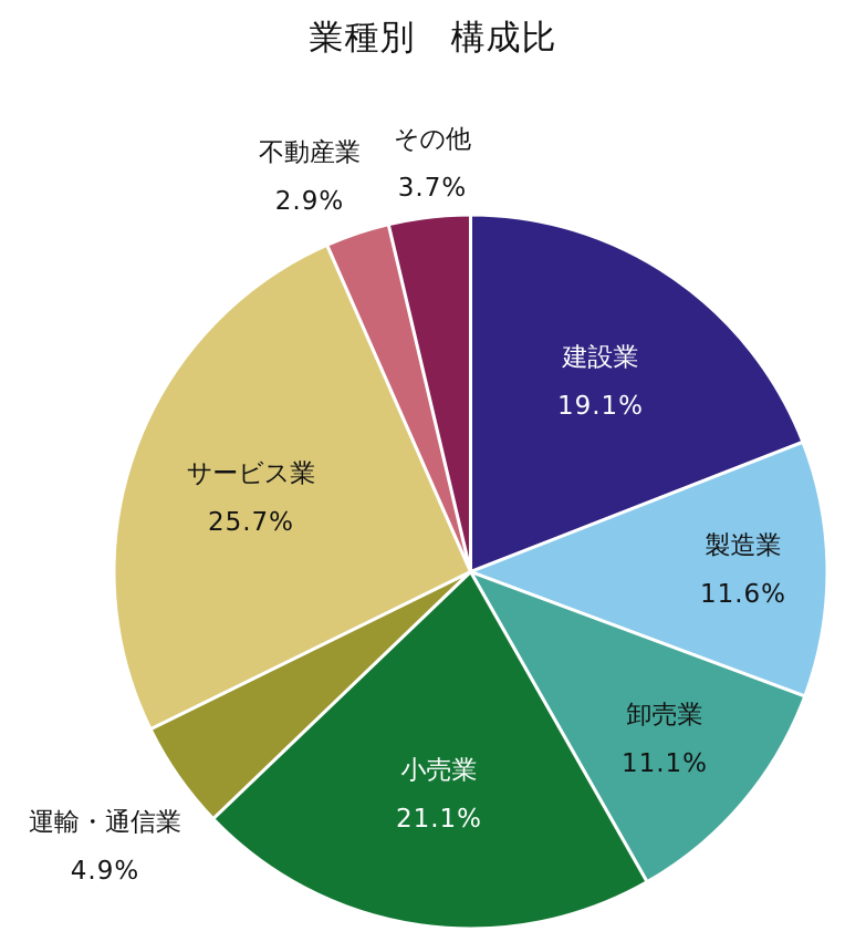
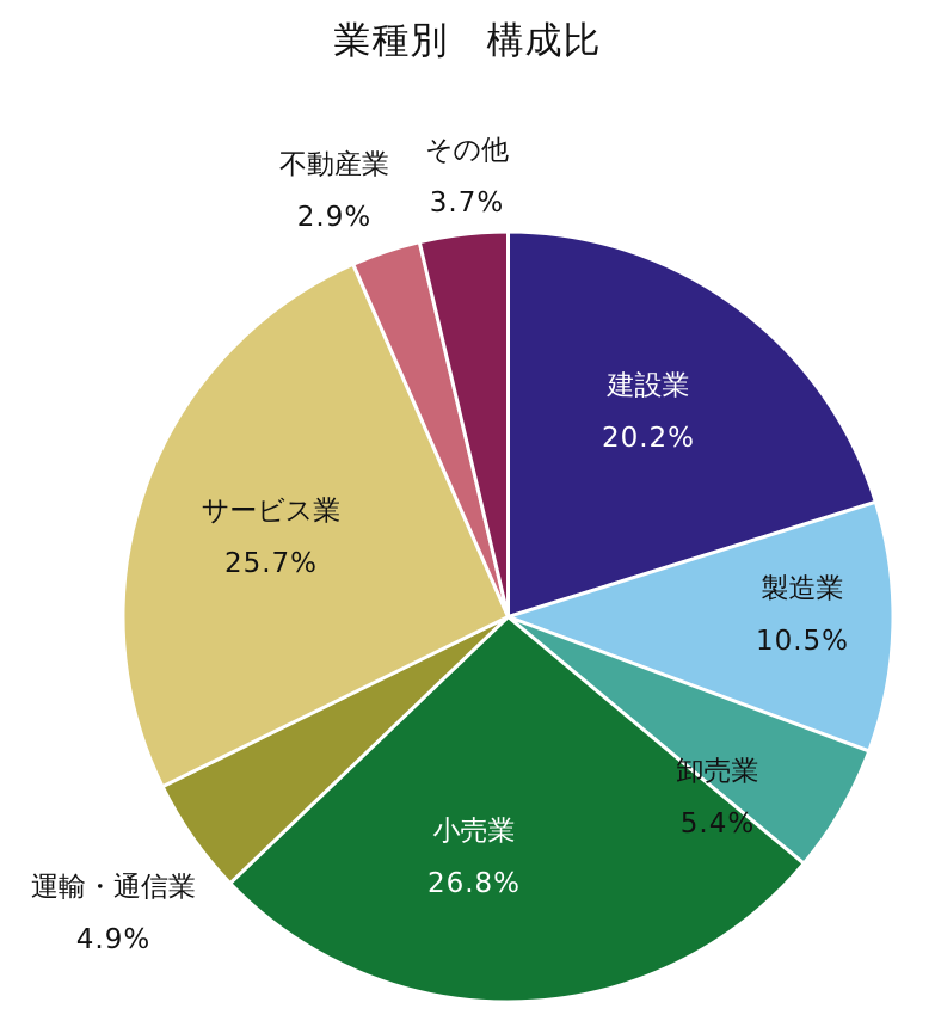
建設業: 19.1% -> 20.2%
製造業: 11.6% -> 10.5%
卸売業: 11.1% -> 5.4%
小売業: 21.1% -> 26.8%
